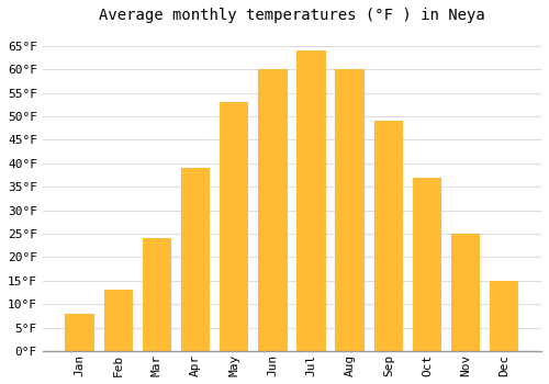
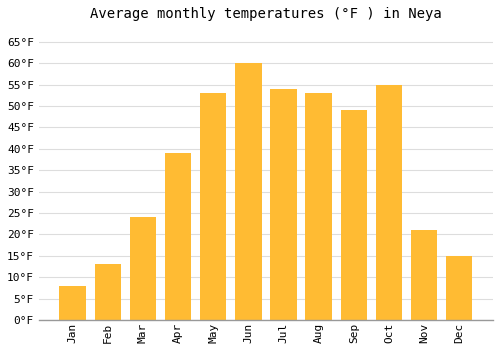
Jul: 64°F -> 54°F
Aug: 60°F -> 53°F
Oct: 37°F -> 55°F
Nov: 25°F -> 21°F
